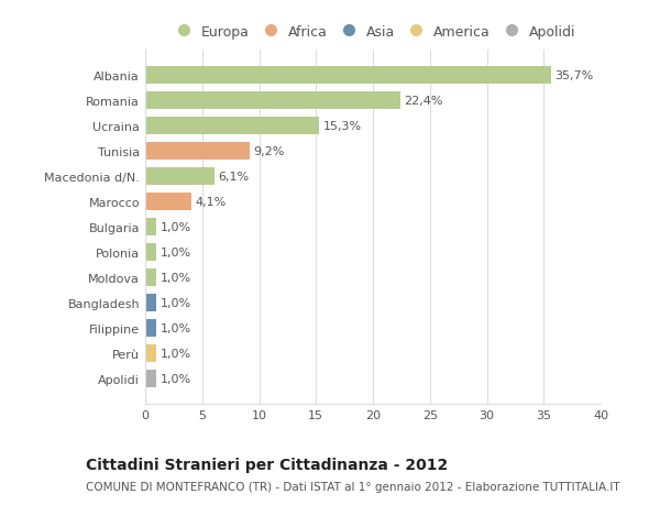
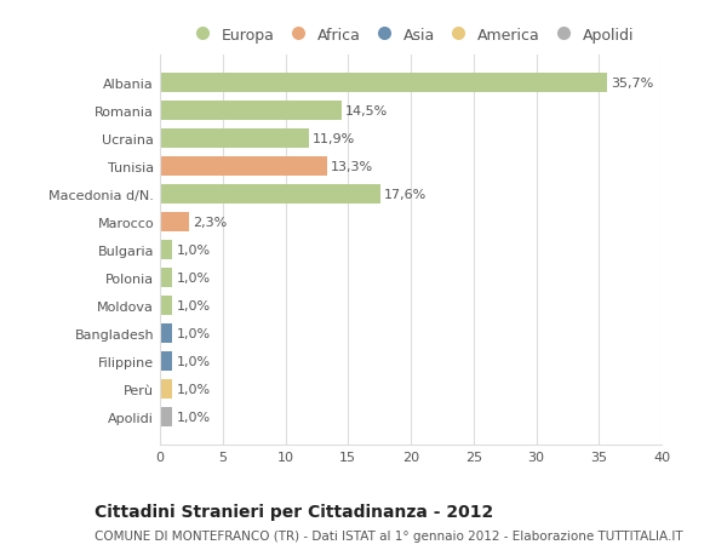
Romania: 22,4% -> 14,5%
Ucraina: 15,3% -> 11,9%
Tunisia: 9,2% -> 13,3%
Macedonia d/N.: 6,1% -> 17,6%
Marocco: 4,1% -> 2,3%
